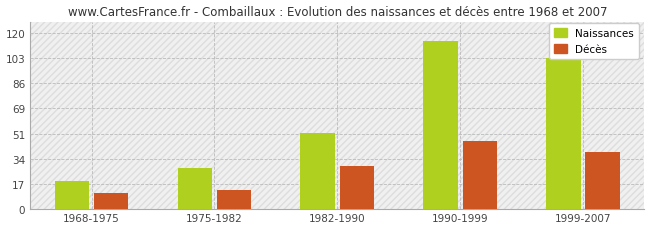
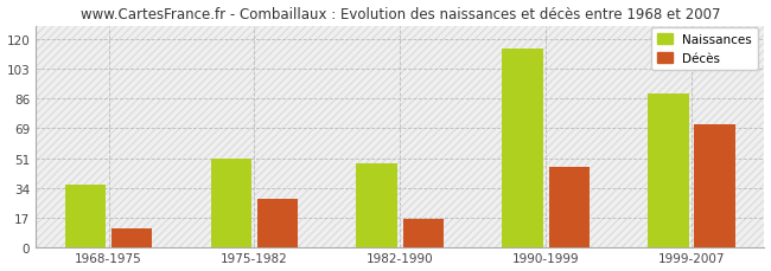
Naissances/1968-1975: 19 -> 36
Naissances/1975-1982: 28 -> 51
Décès/1975-1982: 13 -> 28
Naissances/1982-1990: 52 -> 48
Décès/1982-1990: 29 -> 16
Naissances/1999-2007: 103 -> 89
Décès/1999-2007: 39 -> 71
